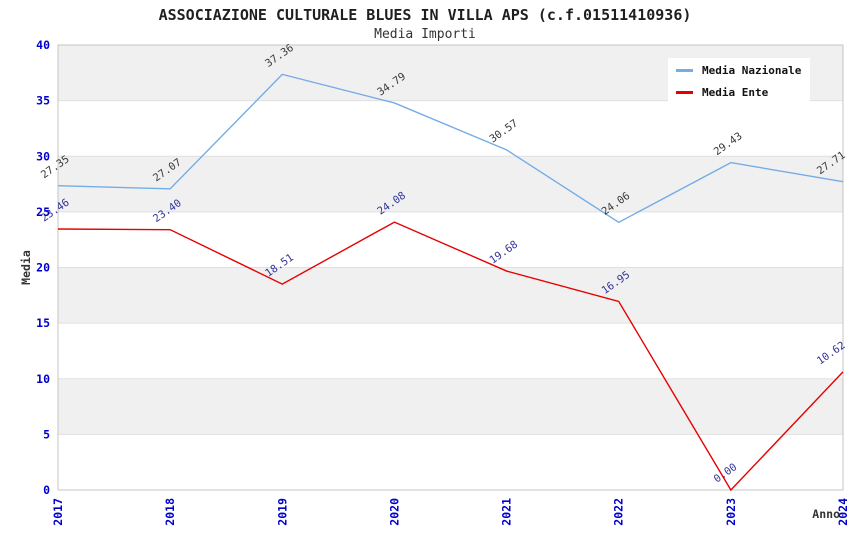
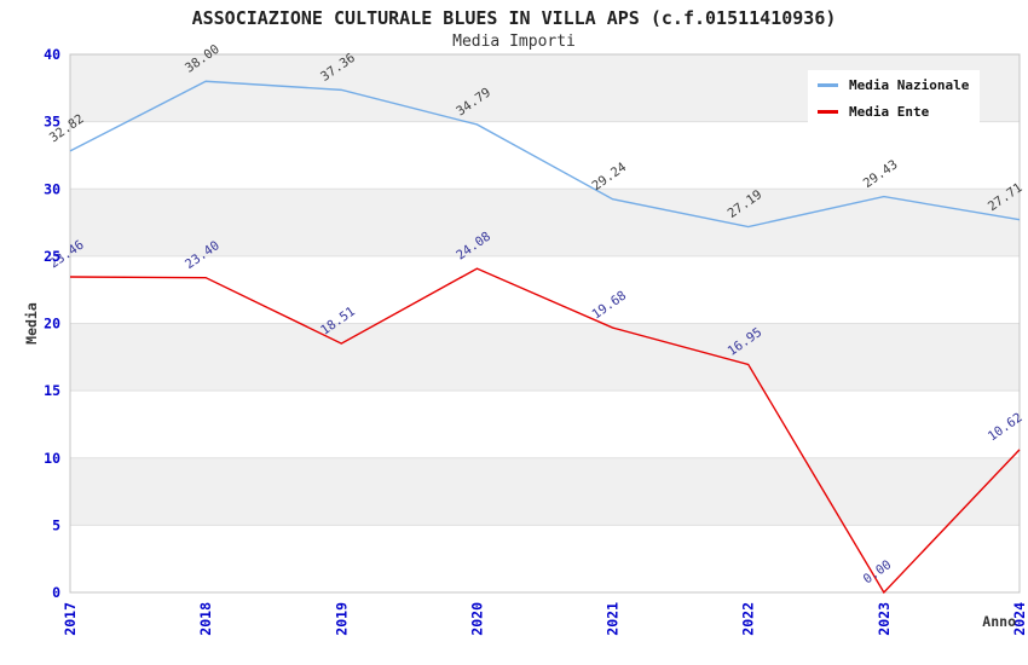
Media Nazionale/2017: 27.35 -> 32.82
Media Nazionale/2018: 27.07 -> 38.00
Media Nazionale/2021: 30.57 -> 29.24
Media Nazionale/2022: 24.06 -> 27.19
